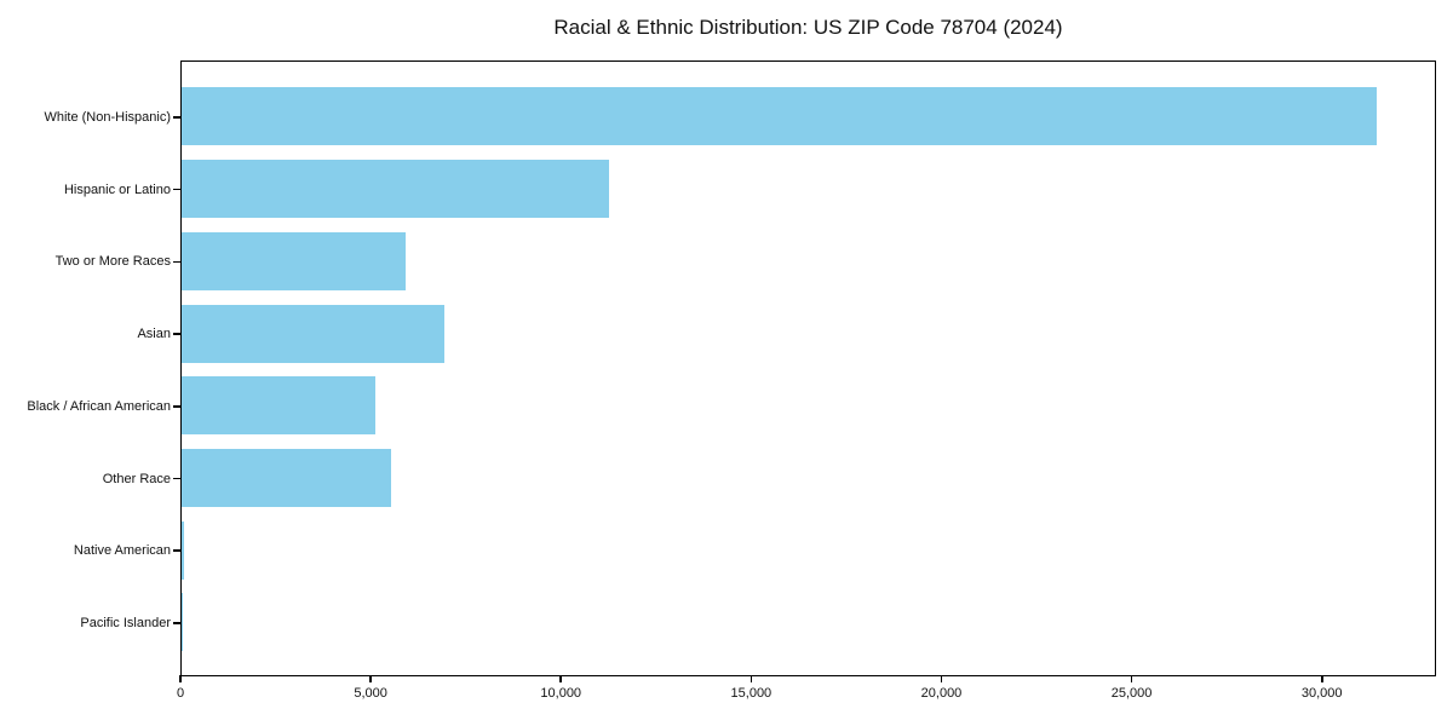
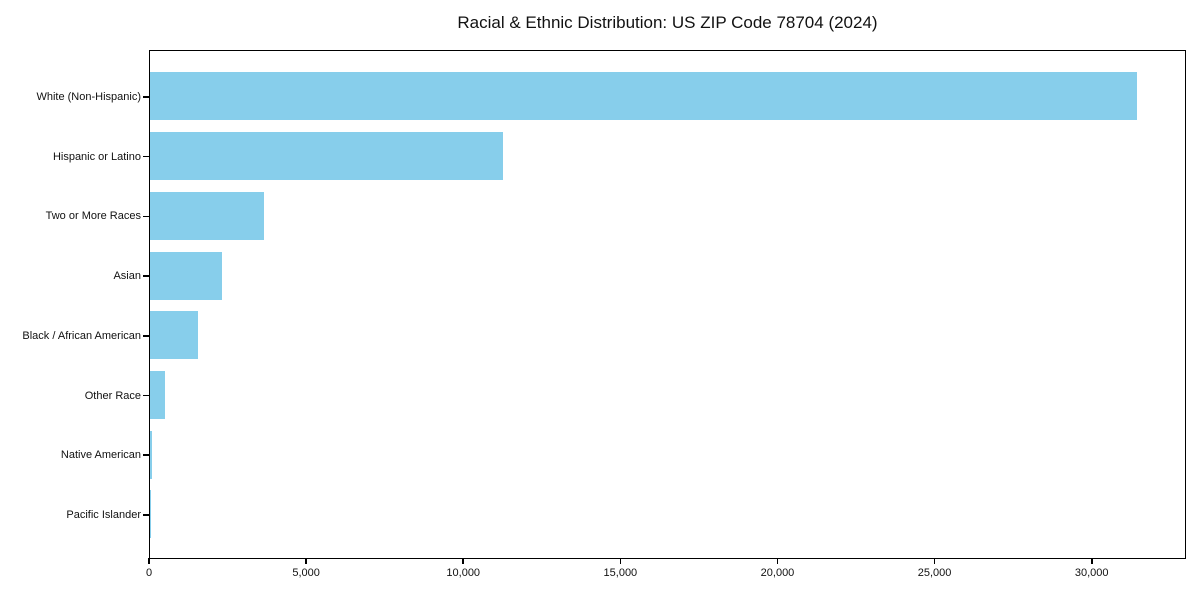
Two or More Races: 5900 -> 3600
Asian: 6900 -> 2300
Black / African American: 5100 -> 1500
Other Race: 5500 -> 500
